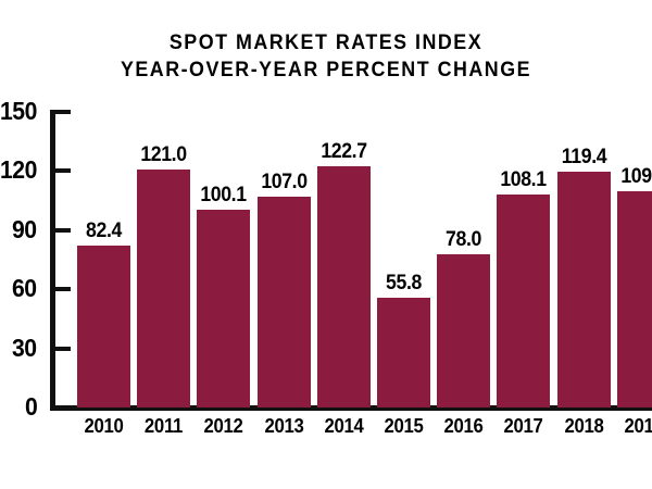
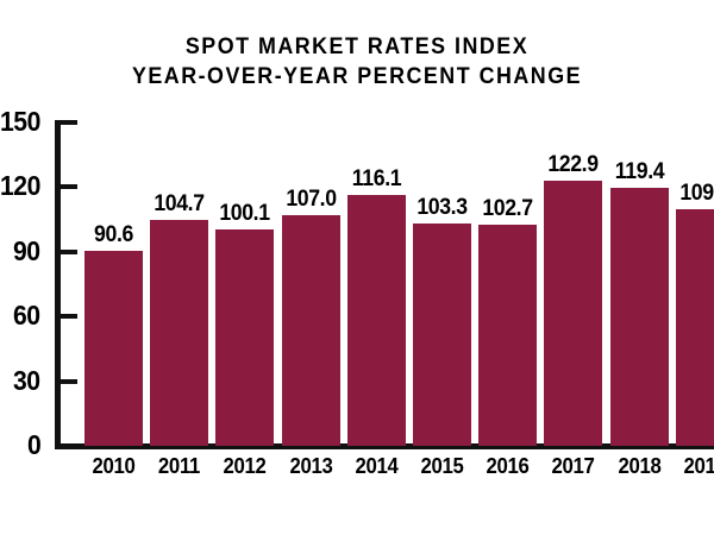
2010: 82.4 -> 90.6
2011: 121.0 -> 104.7
2014: 122.7 -> 116.1
2015: 55.8 -> 103.3
2016: 78.0 -> 102.7
2017: 108.1 -> 122.9
